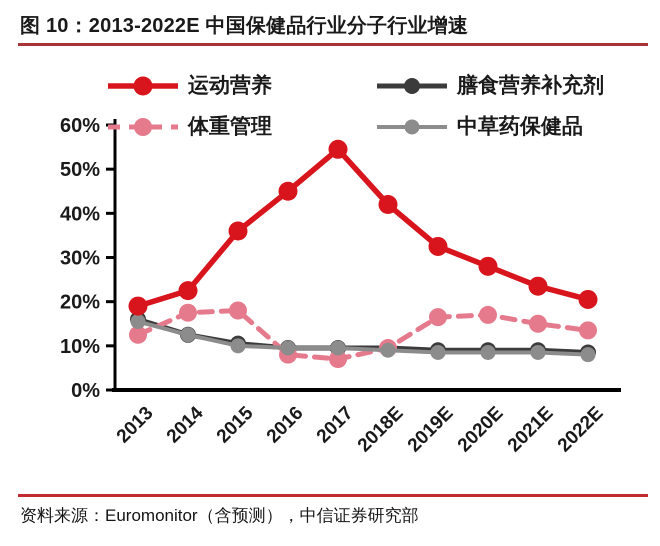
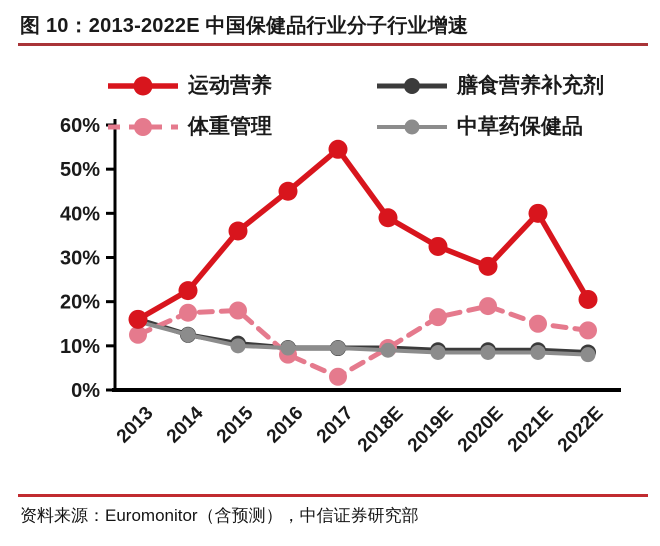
运动营养/2013: 19% -> 16%
体重管理/2017: 7% -> 3%
运动营养/2018E: 42% -> 39%
体重管理/2020E: 17% -> 19%
运动营养/2021E: 24% -> 40%
